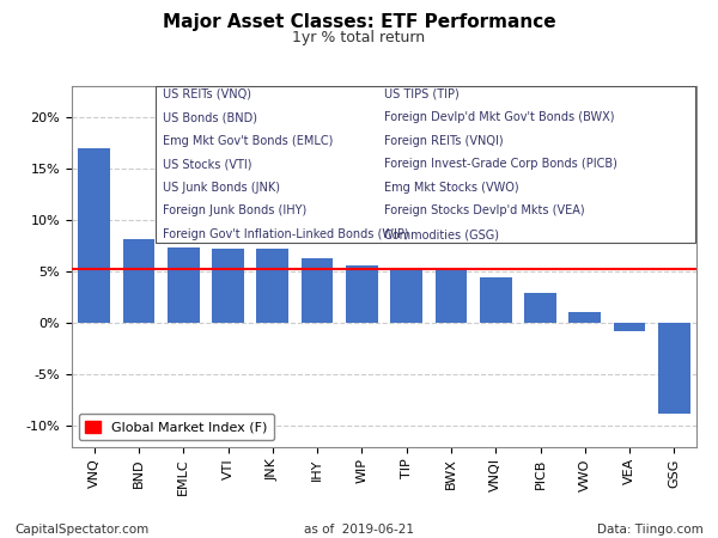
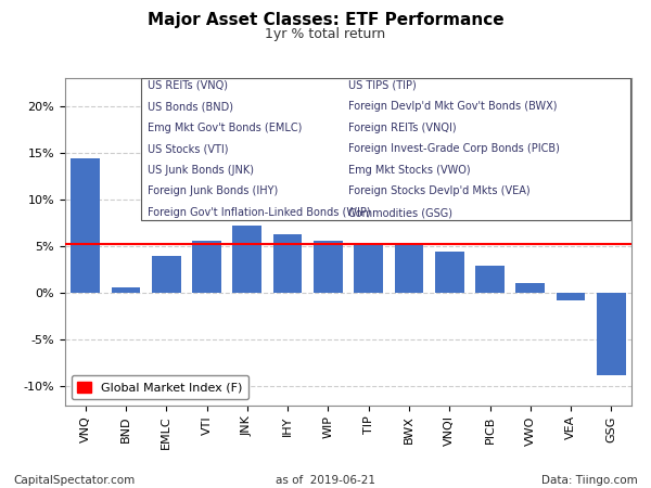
VNQ: 17.0% -> 14.4%
BND: 8.1% -> 0.6%
EMLC: 7.3% -> 4.0%
VTI: 7.2% -> 5.6%
